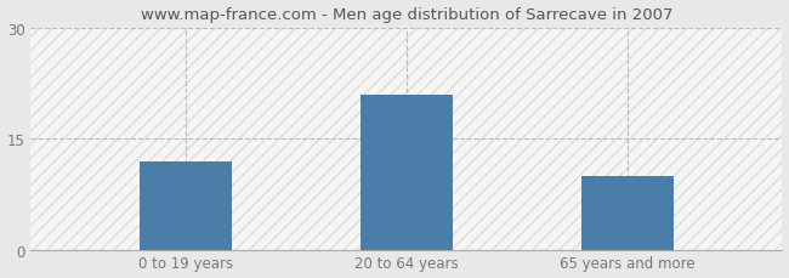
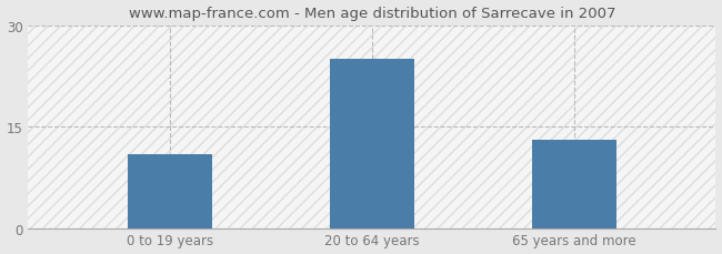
0 to 19 years: 12 -> 11
20 to 64 years: 21 -> 25
65 years and more: 10 -> 13
